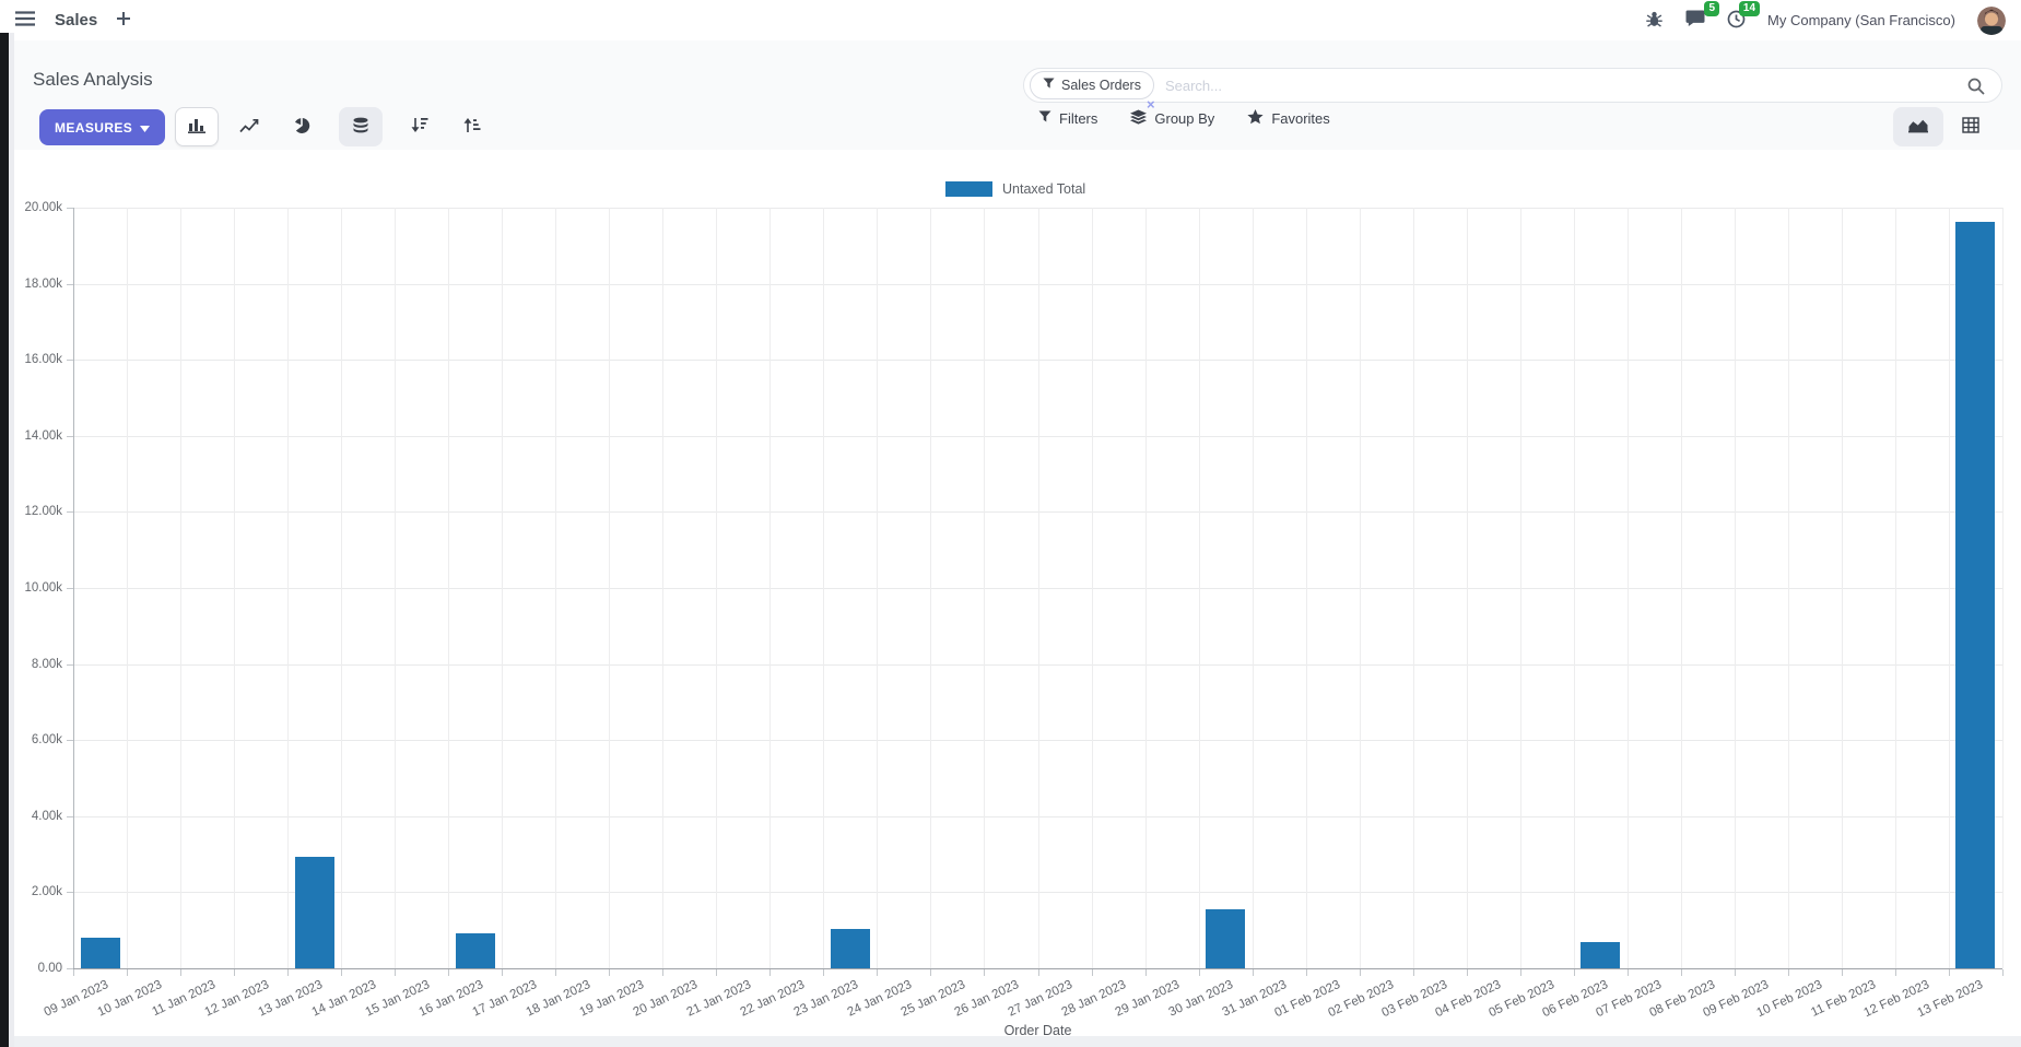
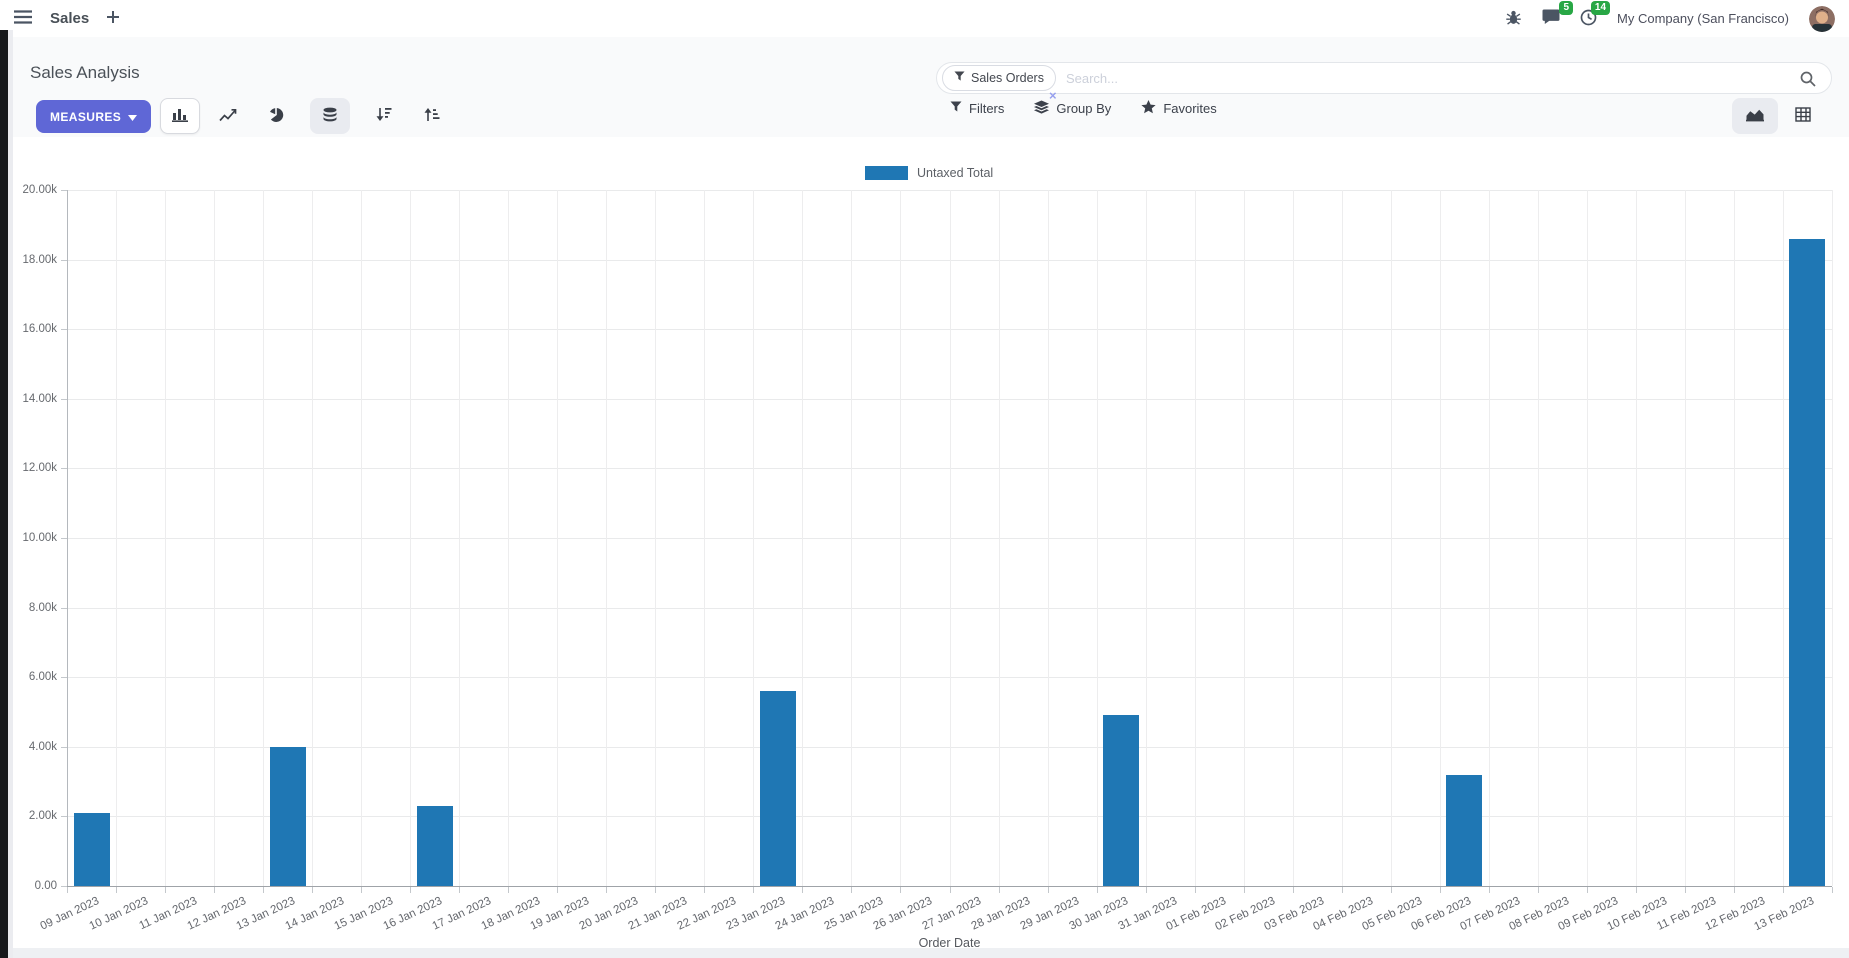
09 Jan 2023: 0.8k -> 2.1k
13 Jan 2023: 2.9k -> 4.0k
16 Jan 2023: 0.9k -> 2.3k
23 Jan 2023: 1.0k -> 5.6k
30 Jan 2023: 1.6k -> 4.9k
06 Feb 2023: 0.7k -> 3.2k
13 Feb 2023: 19.6k -> 18.6k
